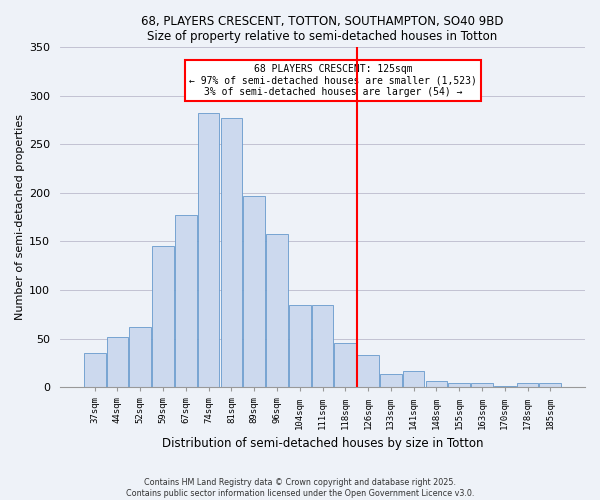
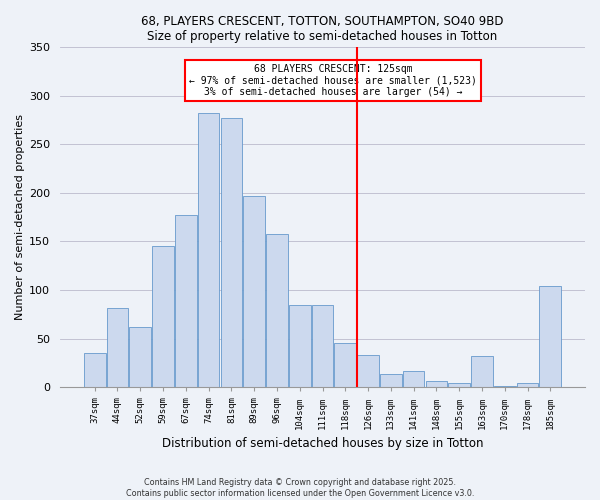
44sqm: 52 -> 82
163sqm: 4 -> 32
185sqm: 5 -> 104
